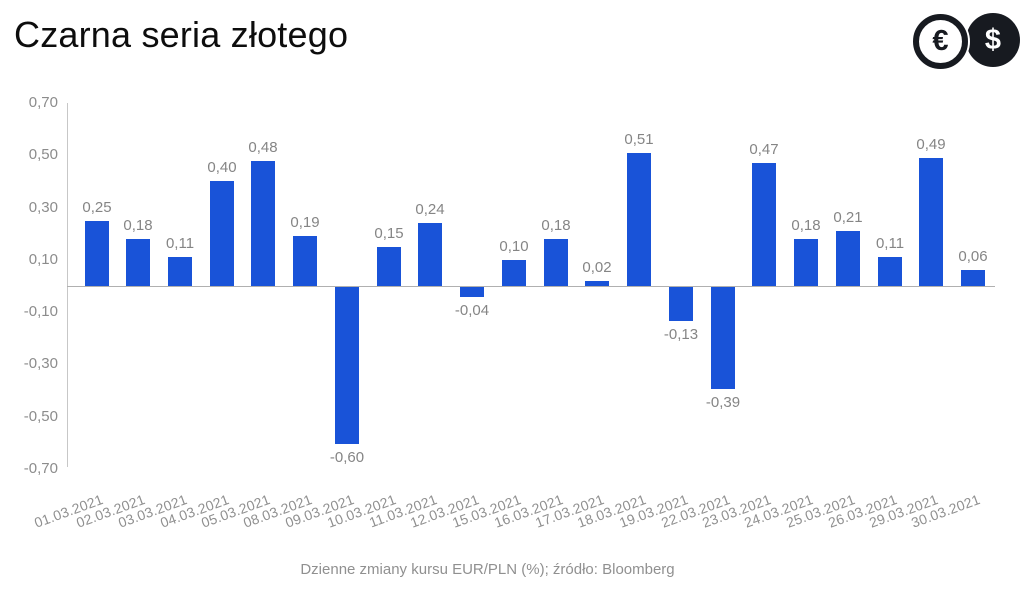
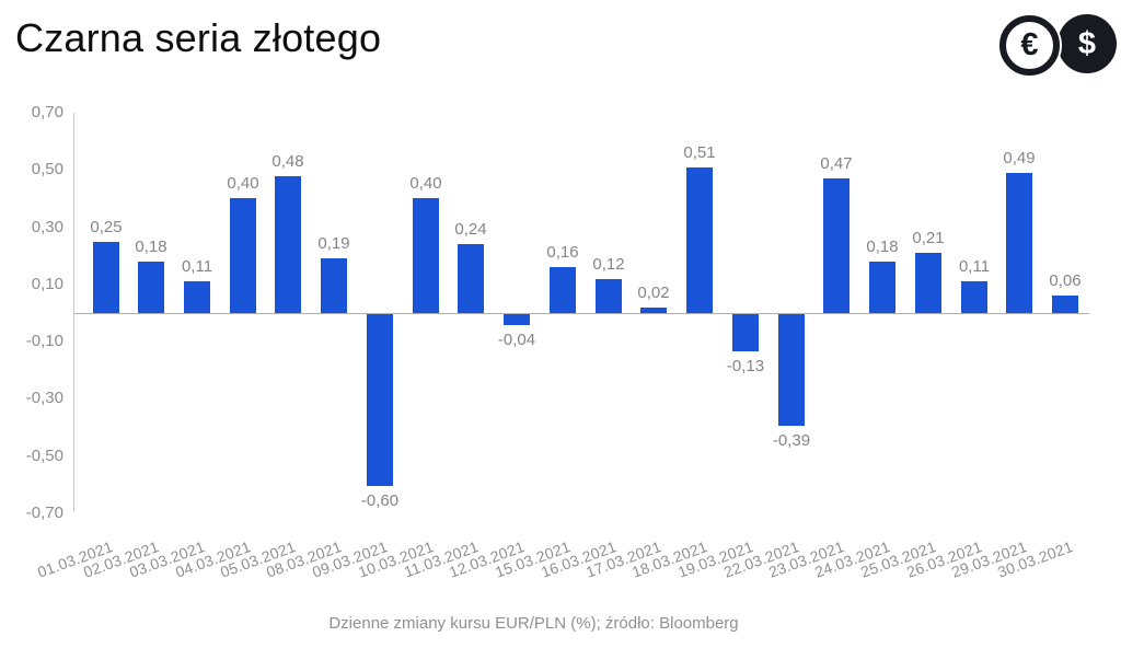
10.03.2021: 0,15 -> 0,40
15.03.2021: 0,10 -> 0,16
16.03.2021: 0,18 -> 0,12
